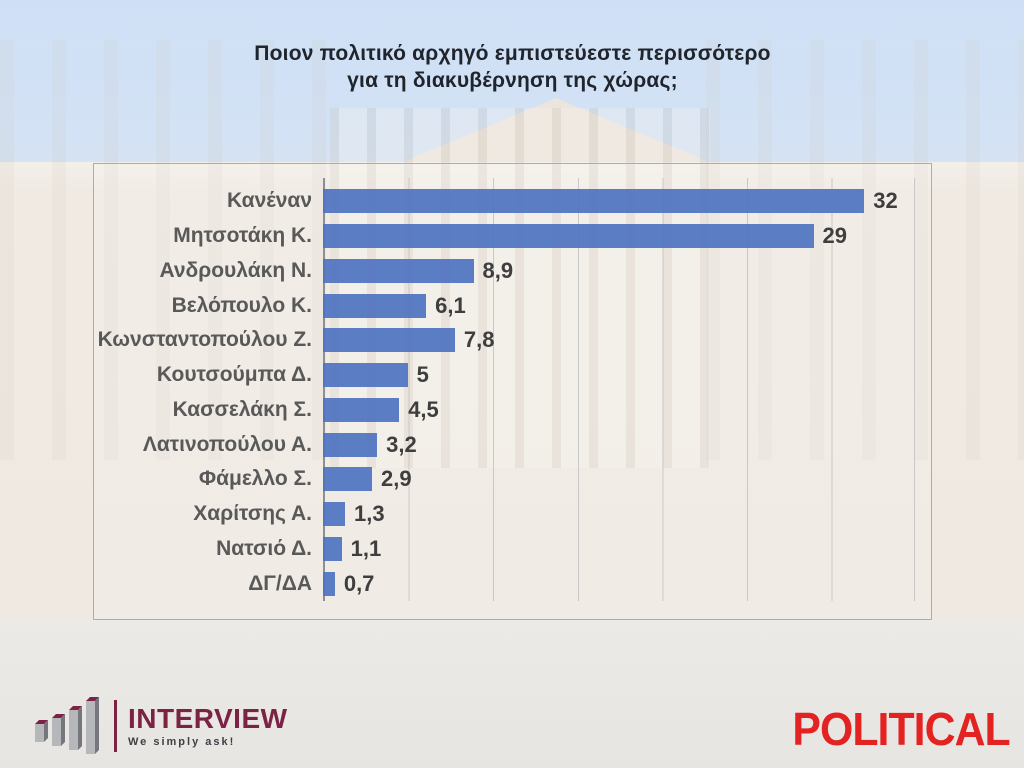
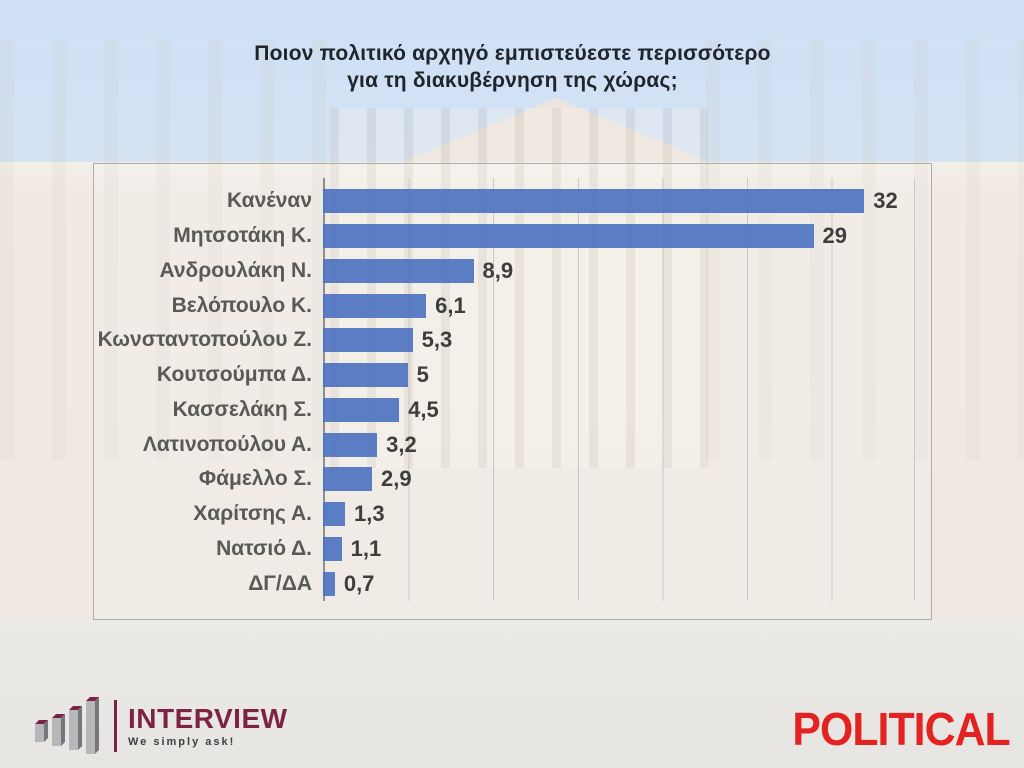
Κωνσταντοπούλου Ζ.: 7,8 -> 5,3
